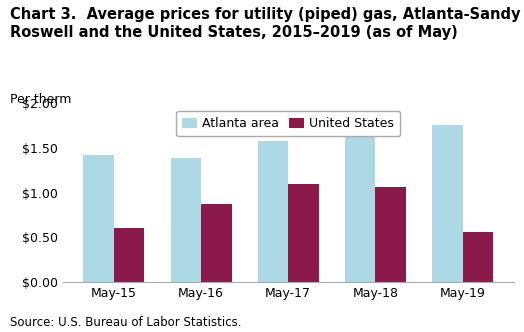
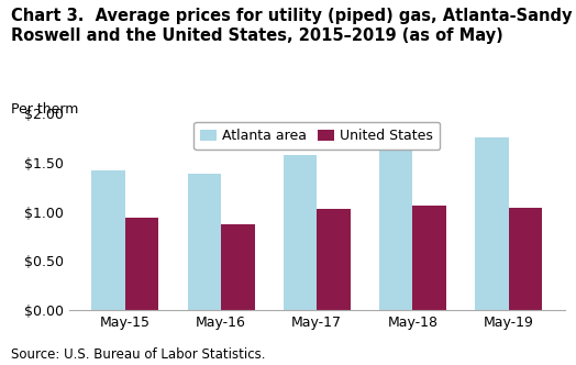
United States/May-15: $0.60 -> $0.94
United States/May-17: $1.10 -> $1.03
United States/May-19: $0.56 -> $1.04
